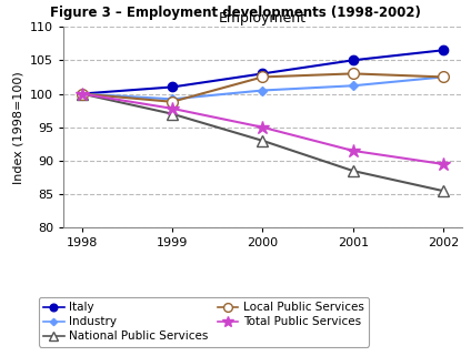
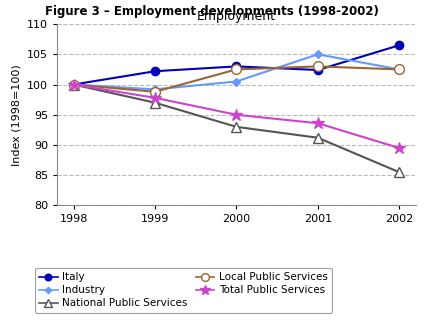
Italy/1999: 101.0 -> 102.2
Italy/2001: 105.0 -> 102.4
Industry/2001: 101.2 -> 105.0
National Public Services/2001: 88.5 -> 91.2
Total Public Services/2001: 91.5 -> 93.6
